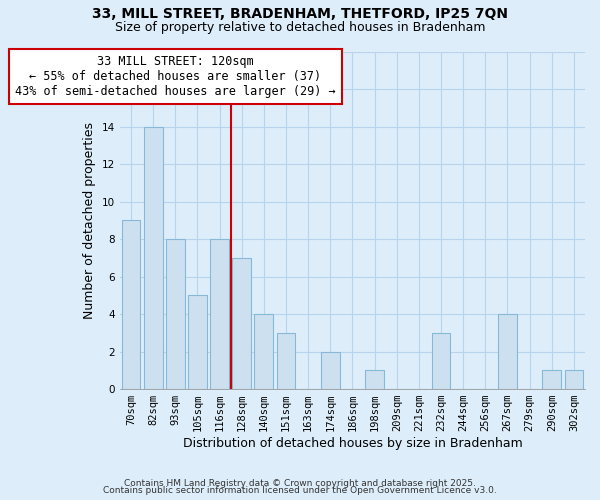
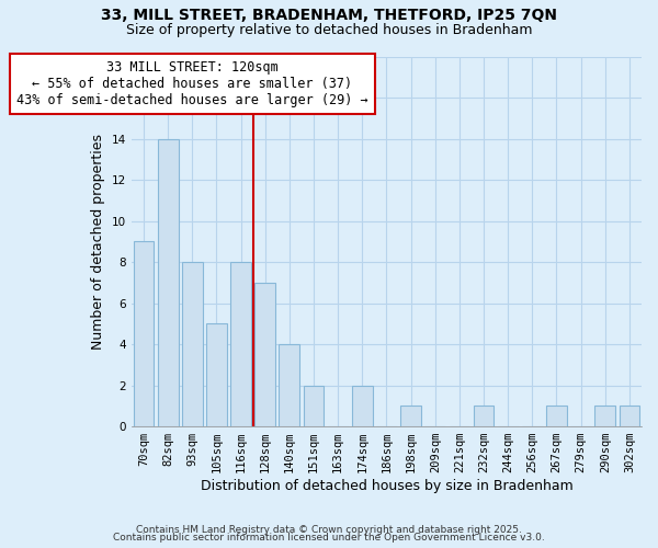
151sqm: 3 -> 2
232sqm: 3 -> 1
267sqm: 4 -> 1
